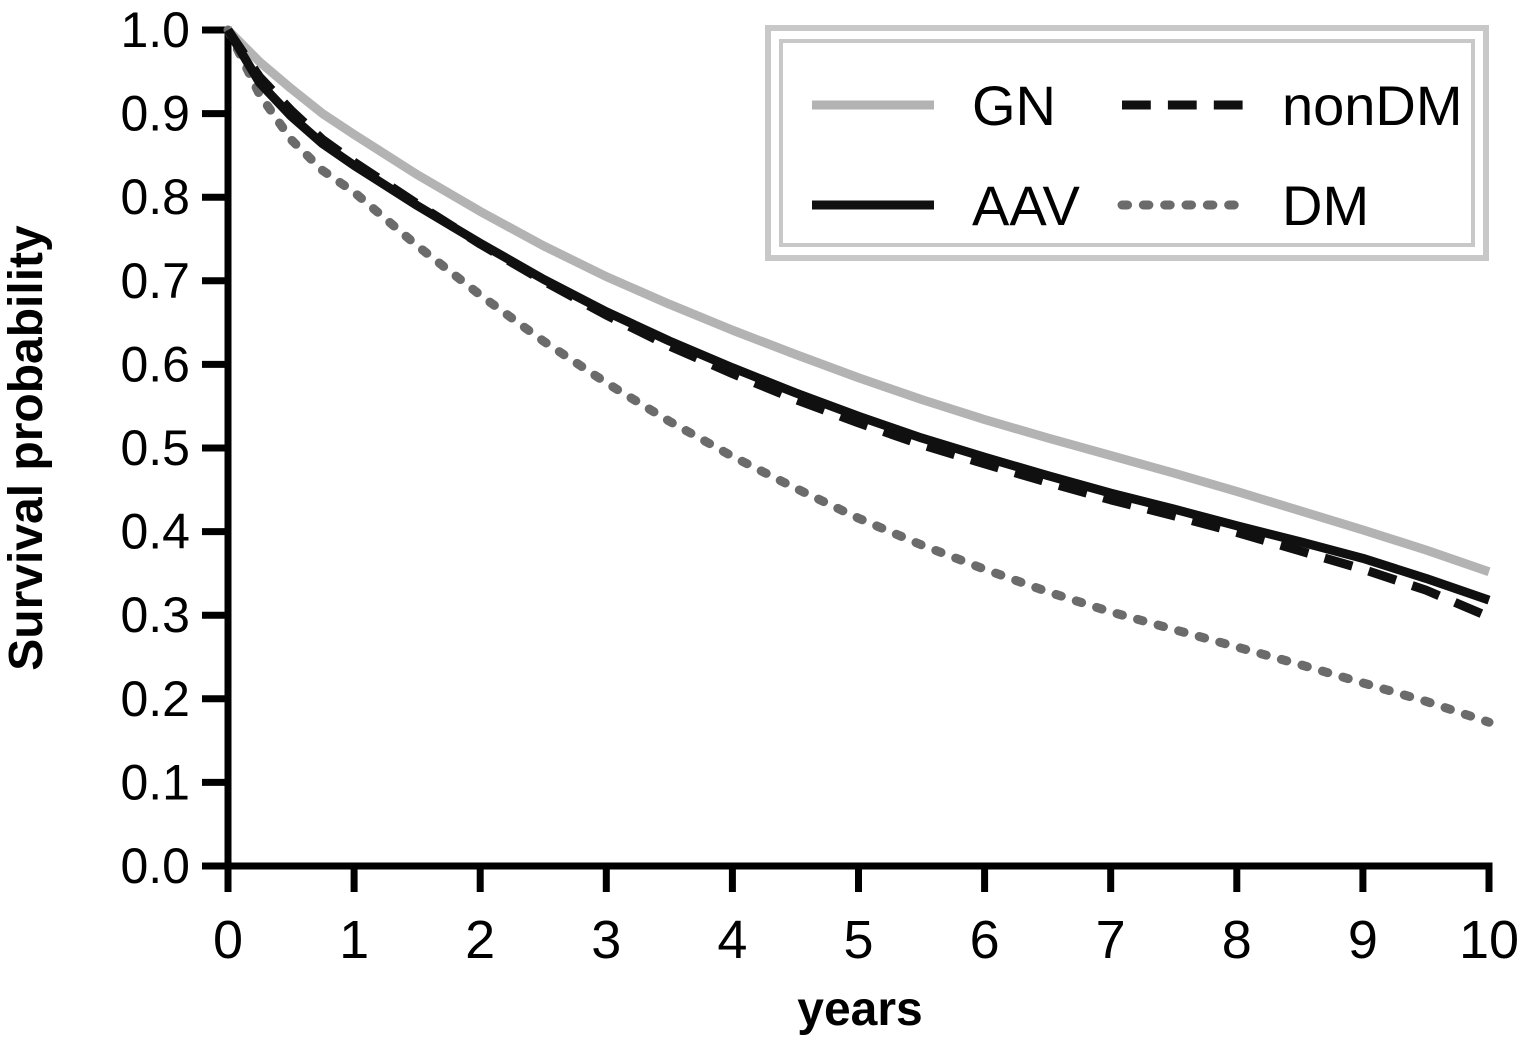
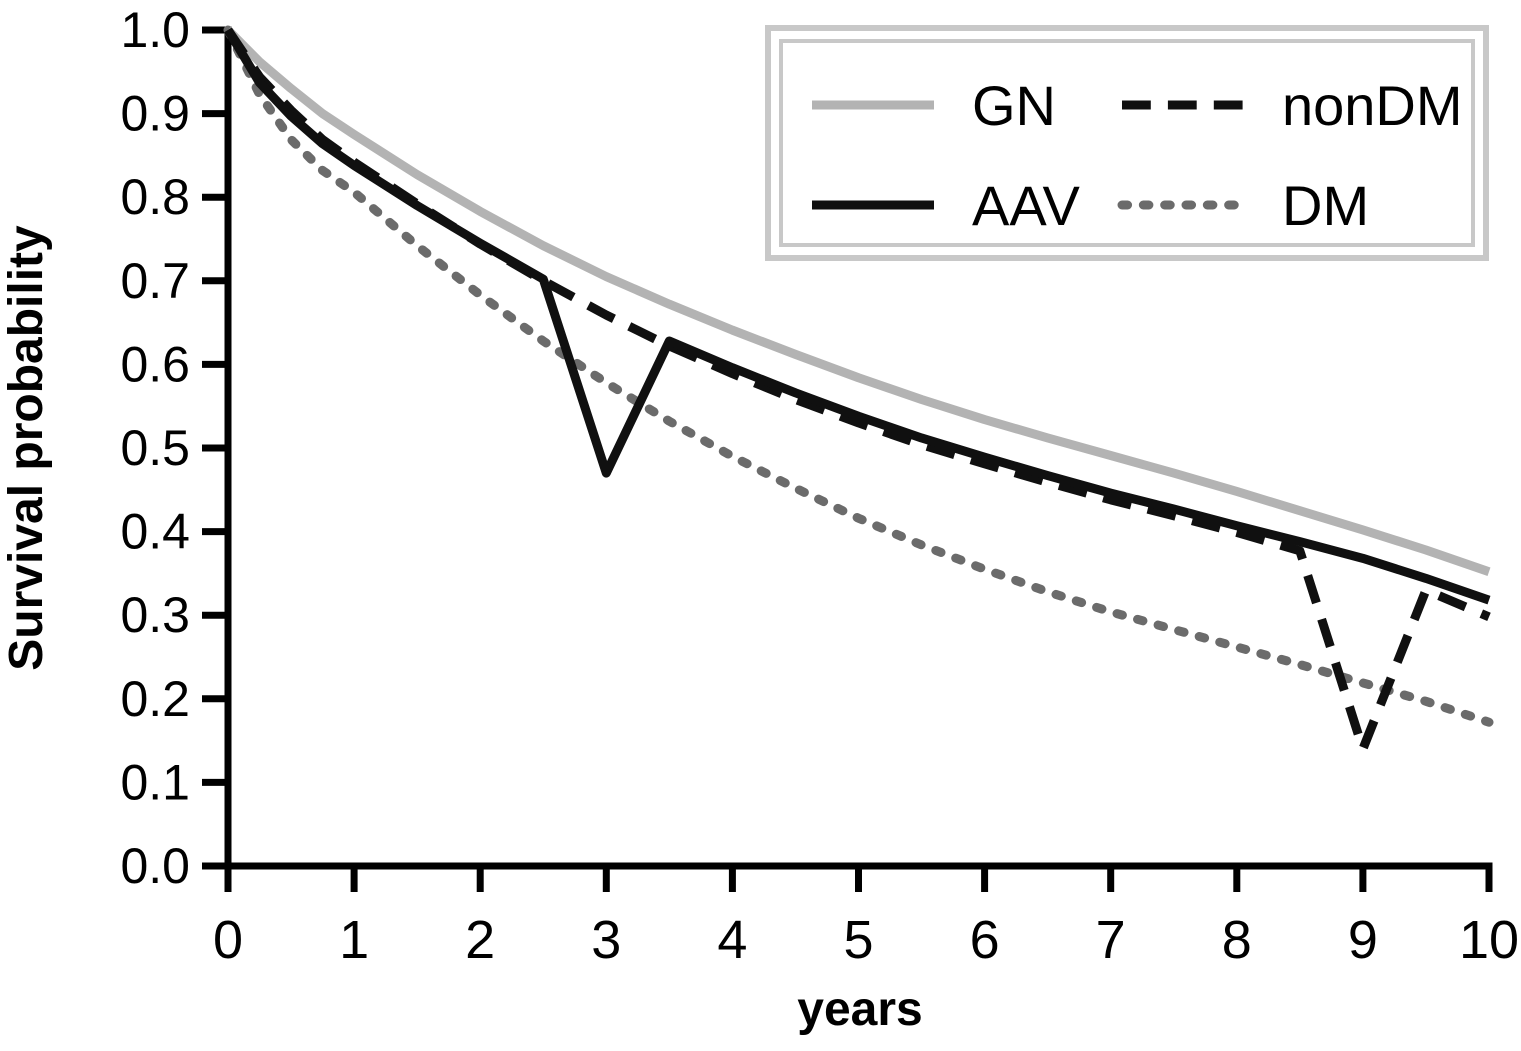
AAV/3: 0.66 -> 0.47
nonDM/9: 0.35 -> 0.14
